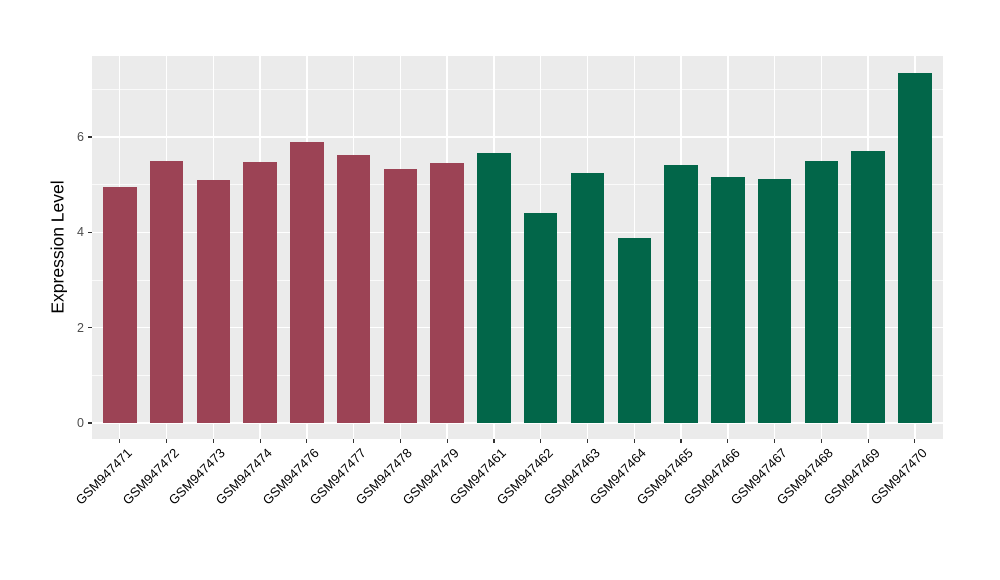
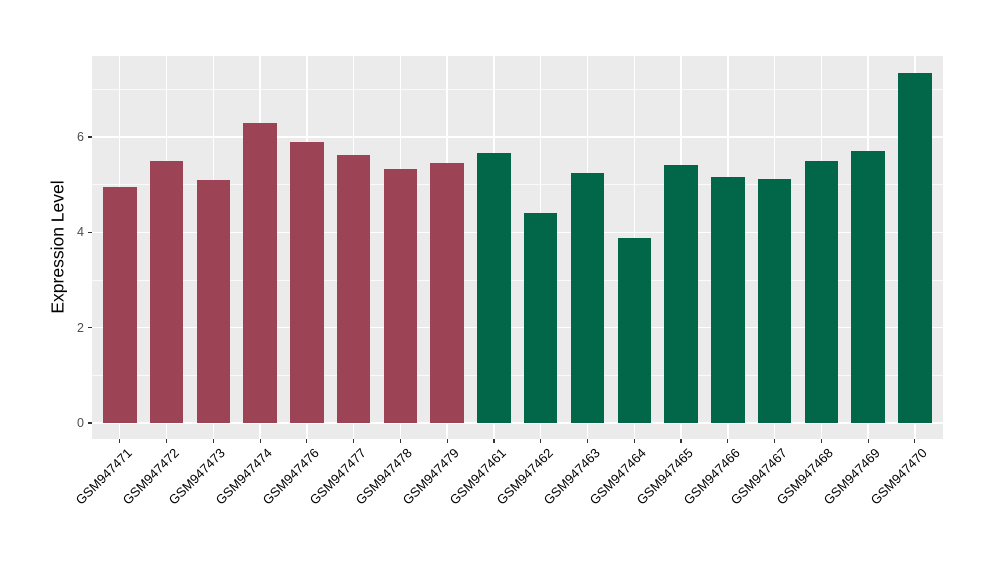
GSM947474: 5.5 -> 6.3
